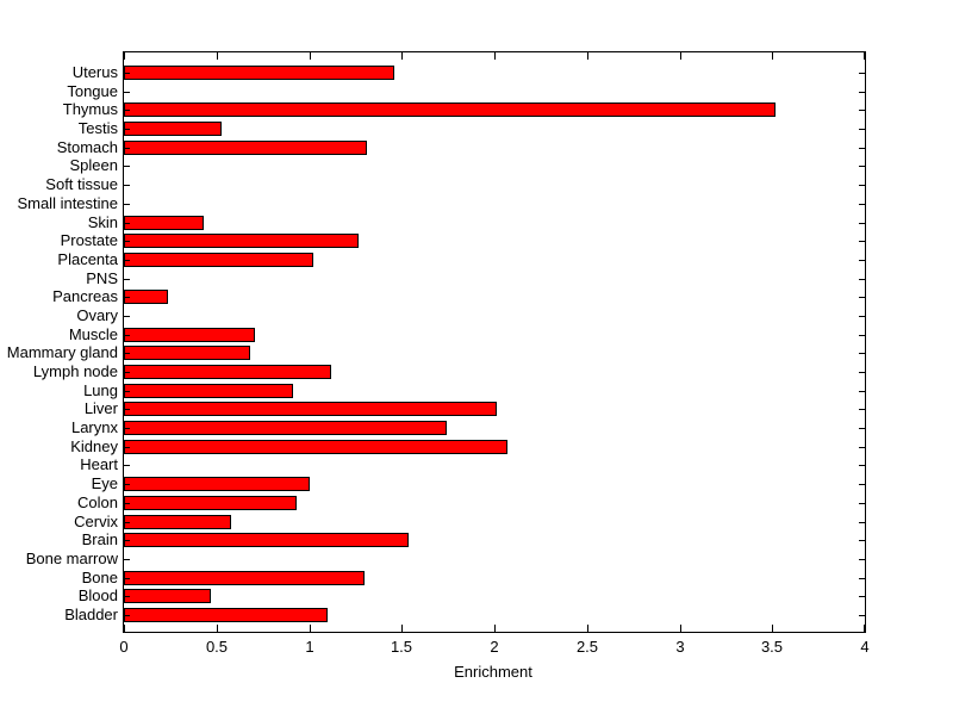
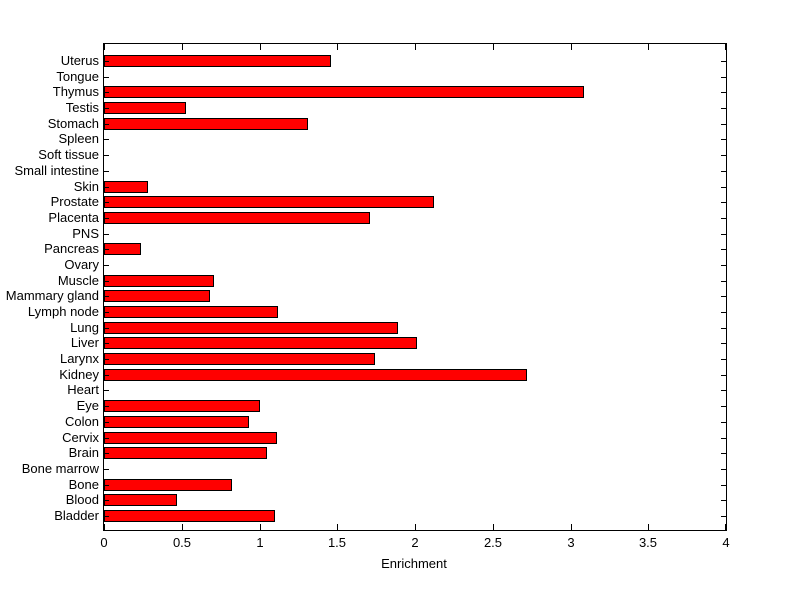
Thymus: 3.52 -> 3.09
Skin: 0.43 -> 0.28
Prostate: 1.27 -> 2.12
Placenta: 1.02 -> 1.71
Lung: 0.91 -> 1.89
Kidney: 2.07 -> 2.72
Cervix: 0.58 -> 1.11
Brain: 1.54 -> 1.05
Bone: 1.30 -> 0.82
